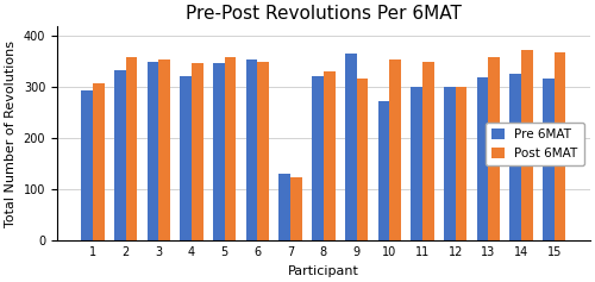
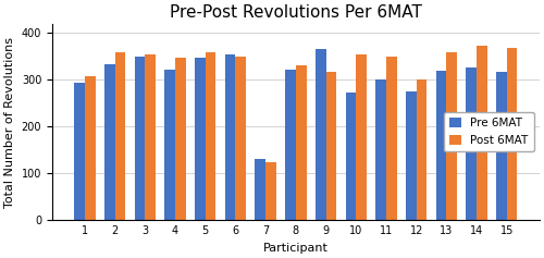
Pre 6MAT/12: 300 -> 275
